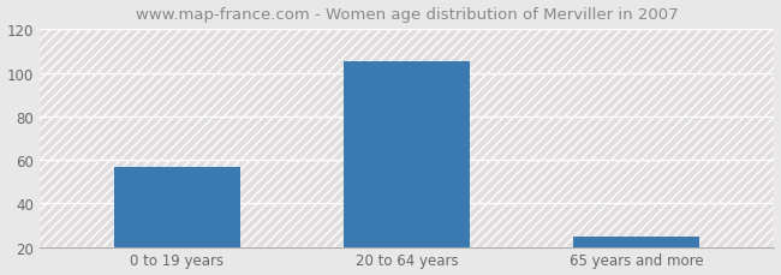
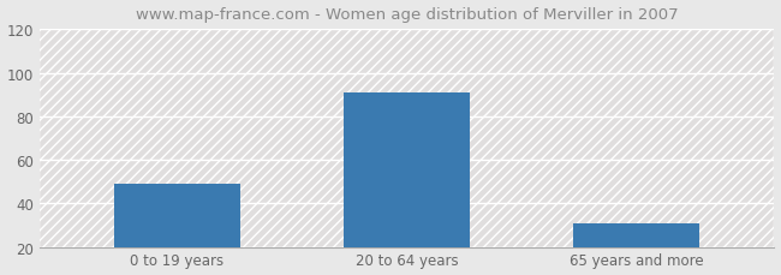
0 to 19 years: 57 -> 49
20 to 64 years: 105 -> 91
65 years and more: 25 -> 31
